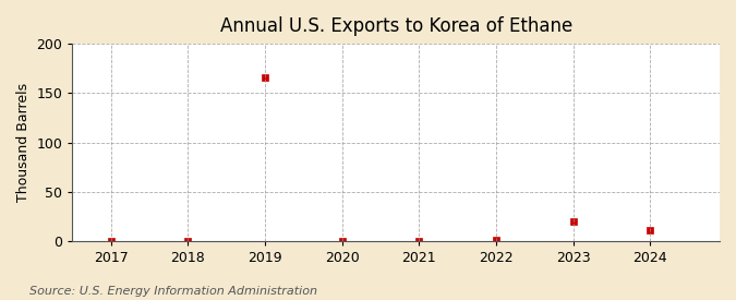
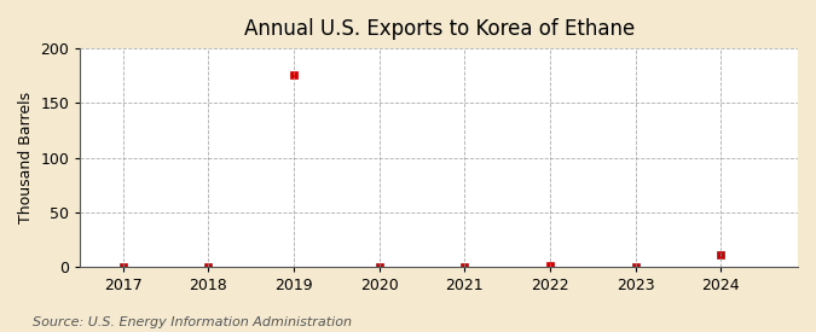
2019: 166 -> 176
2023: 20 -> 1
